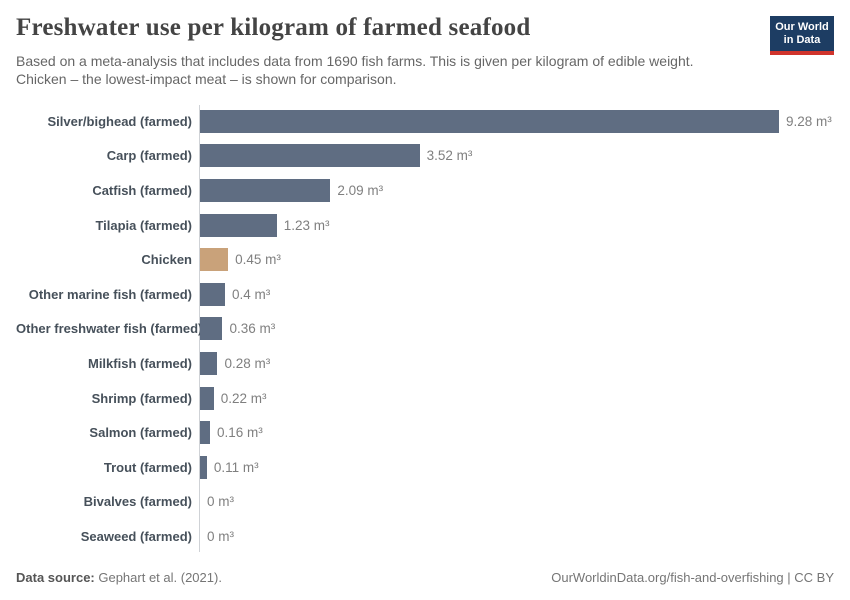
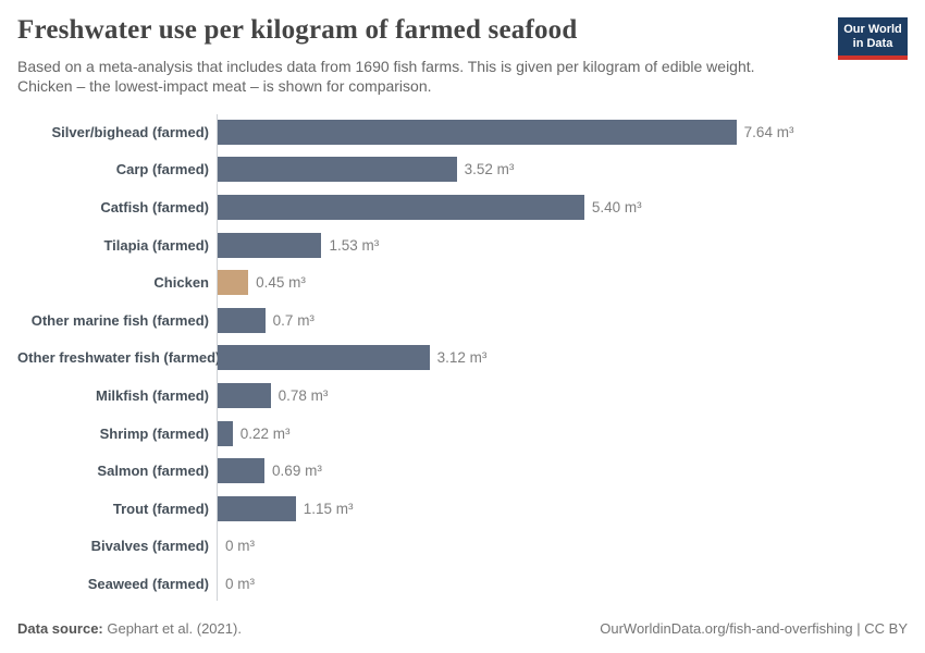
Silver/bighead (farmed): 9.28 -> 7.64
Catfish (farmed): 2.09 -> 5.40
Tilapia (farmed): 1.23 -> 1.53
Other marine fish (farmed): 0.4 -> 0.7
Other freshwater fish (farmed): 0.36 -> 3.12
Milkfish (farmed): 0.28 -> 0.78
Salmon (farmed): 0.16 -> 0.69
Trout (farmed): 0.11 -> 1.15
